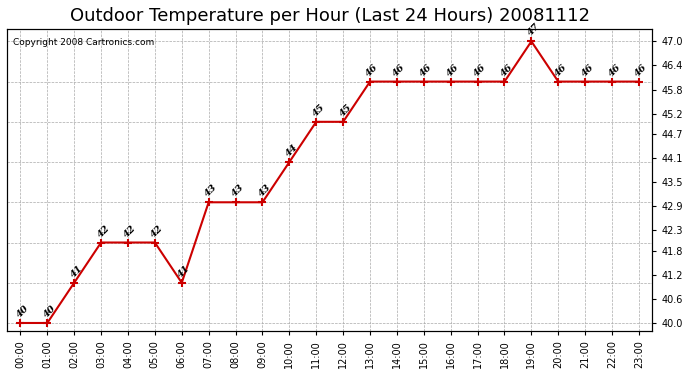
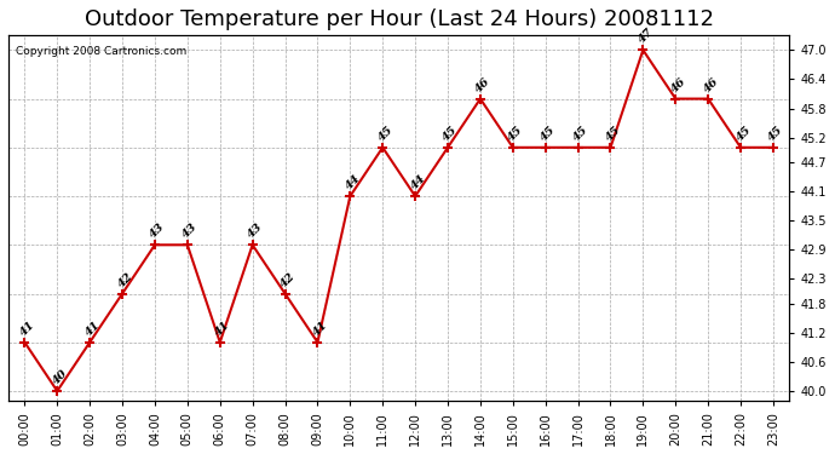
00:00: 40 -> 41
04:00: 42 -> 43
05:00: 42 -> 43
08:00: 43 -> 42
09:00: 43 -> 41
12:00: 45 -> 44
13:00: 46 -> 45
15:00: 46 -> 45
16:00: 46 -> 45
17:00: 46 -> 45
18:00: 46 -> 45
22:00: 46 -> 45
23:00: 46 -> 45
